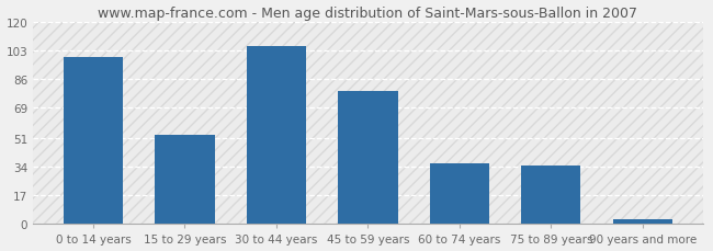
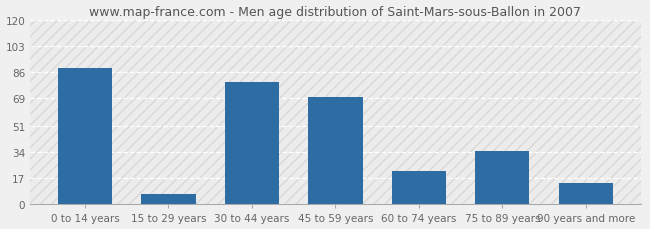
0 to 14 years: 99 -> 89
15 to 29 years: 53 -> 7
30 to 44 years: 106 -> 80
45 to 59 years: 79 -> 70
60 to 74 years: 36 -> 22
90 years and more: 3 -> 14
